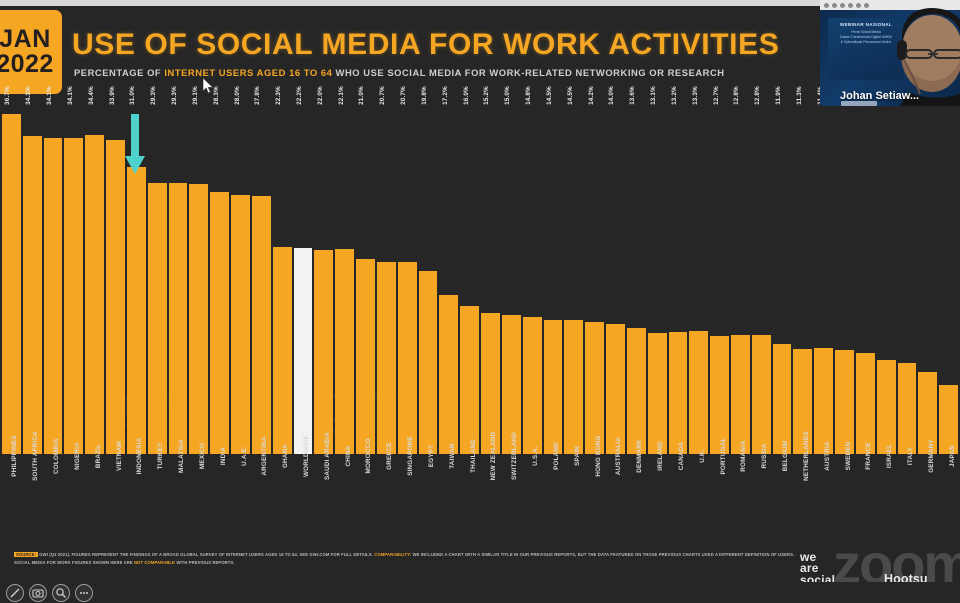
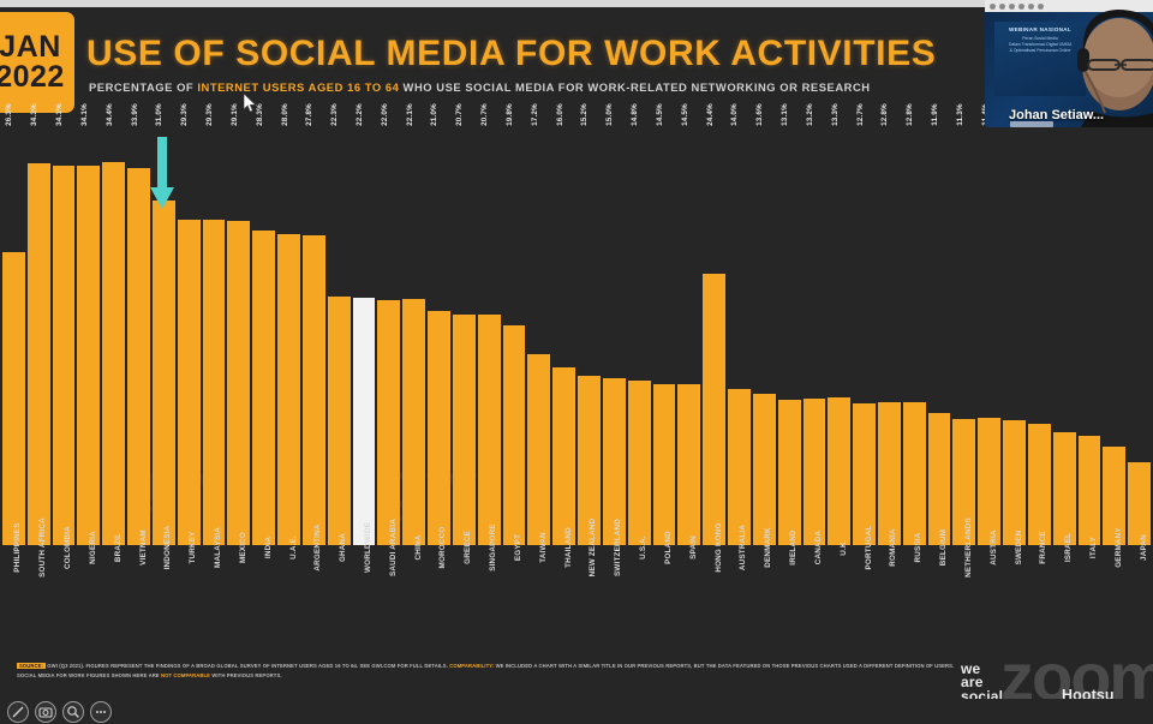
PHILIPPINES: 36.7% -> 26.3%
HONG KONG: 14.2% -> 24.4%
